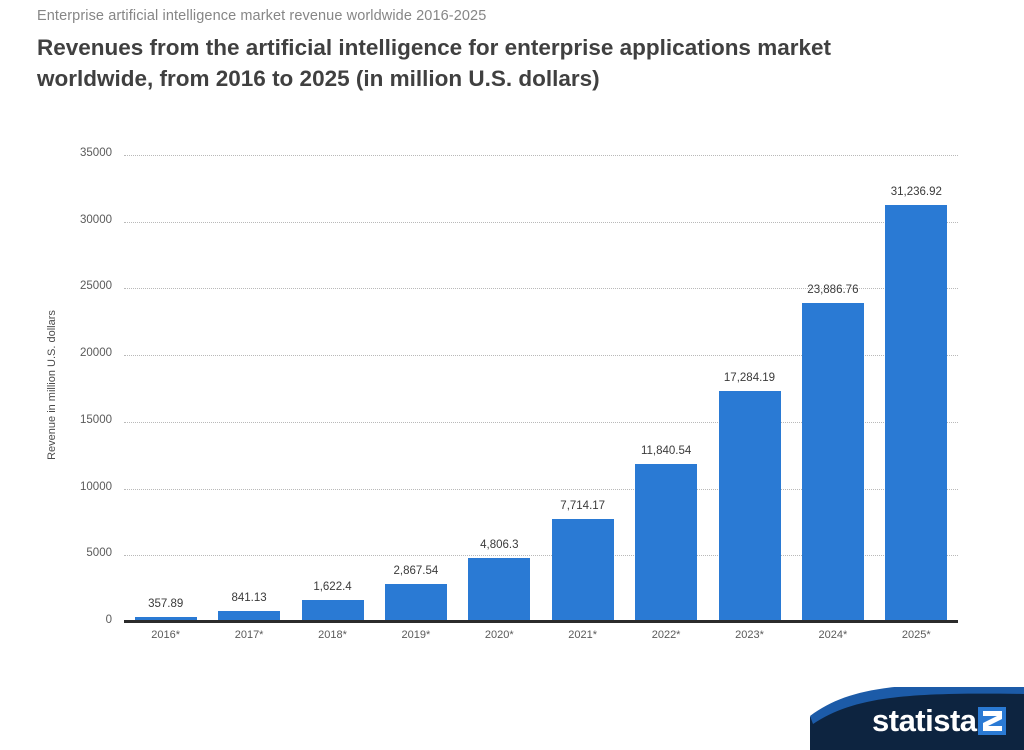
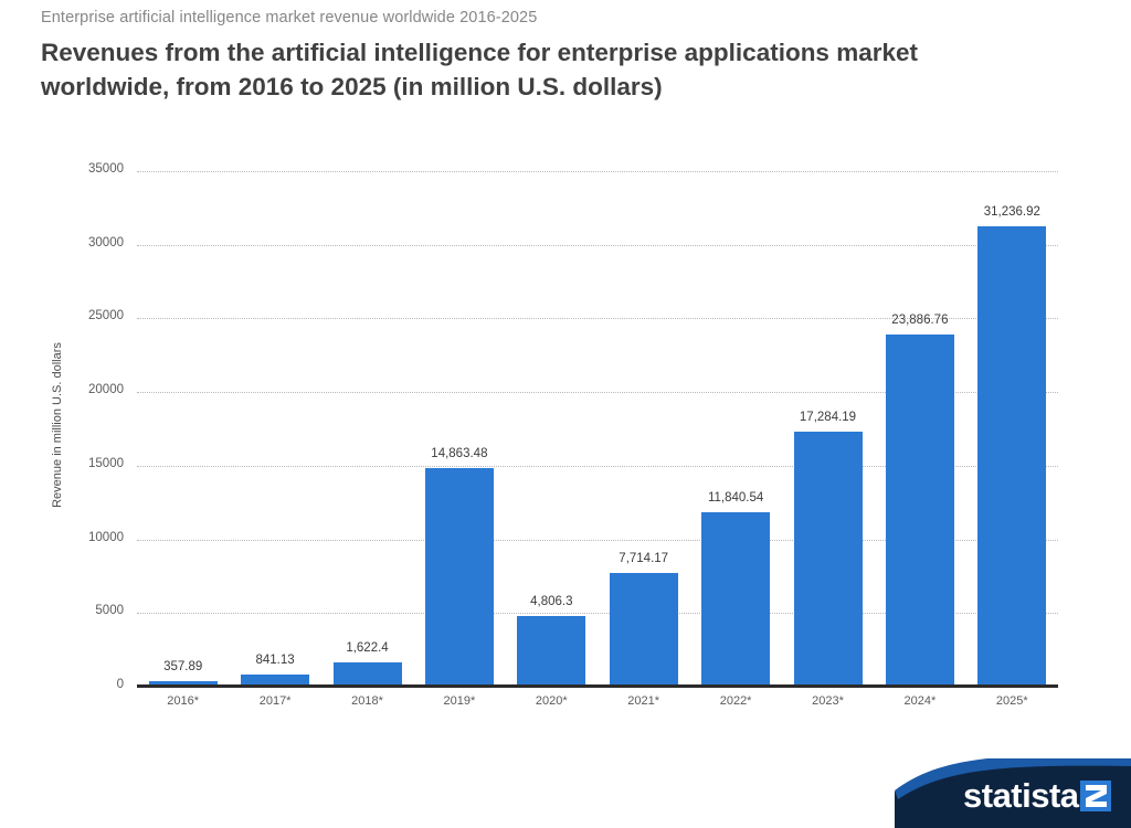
2019*: 2,867.54 -> 14,863.48
